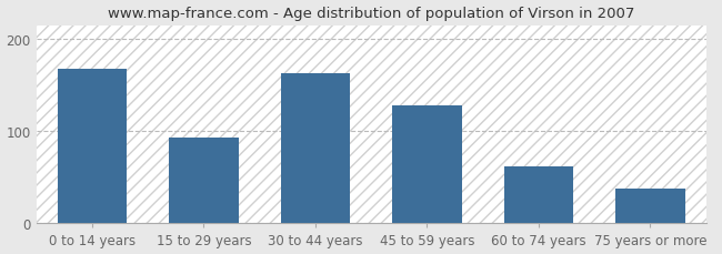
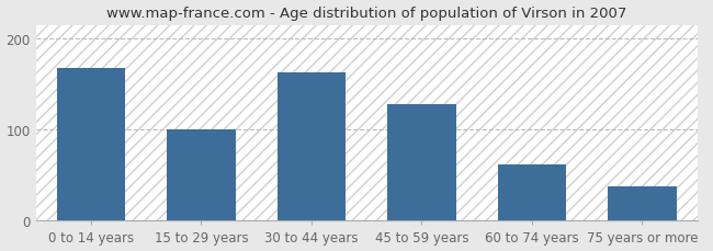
15 to 29 years: 93 -> 100
